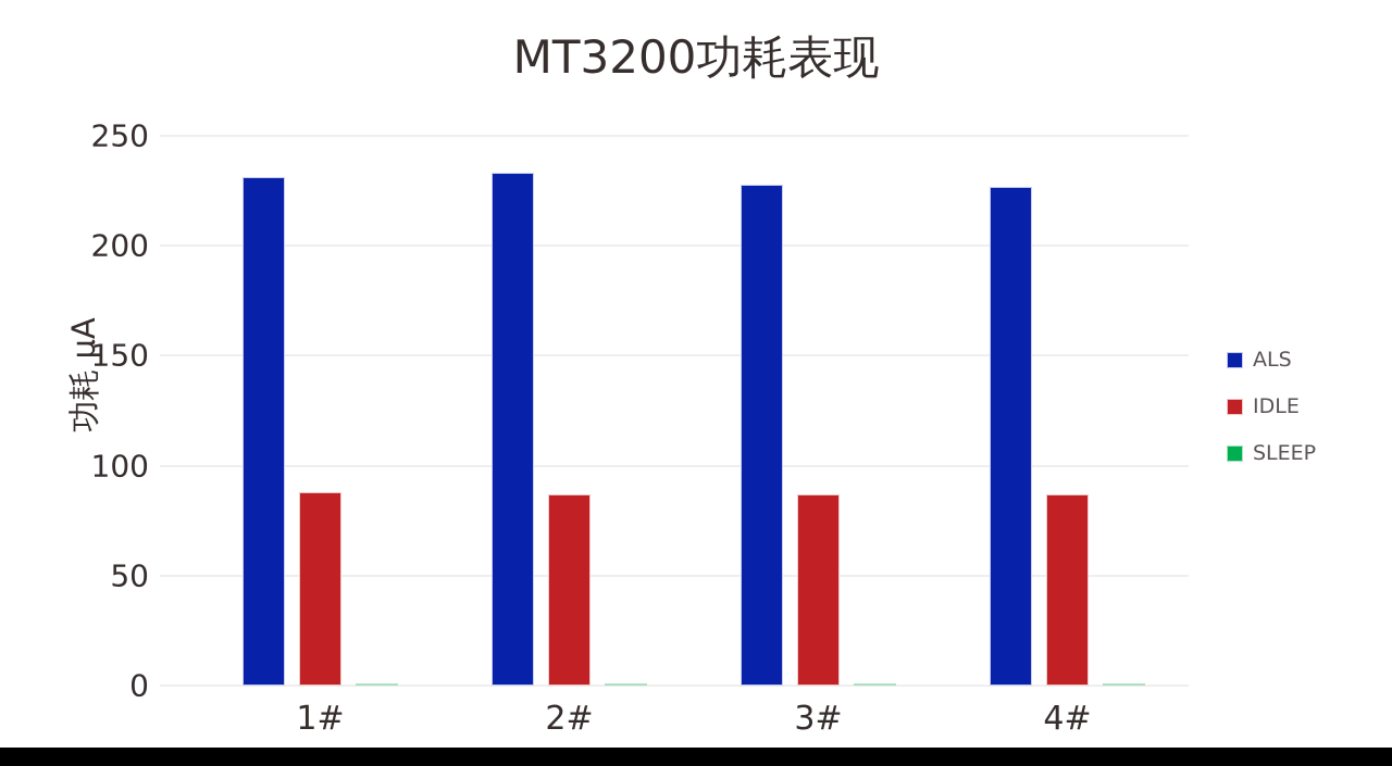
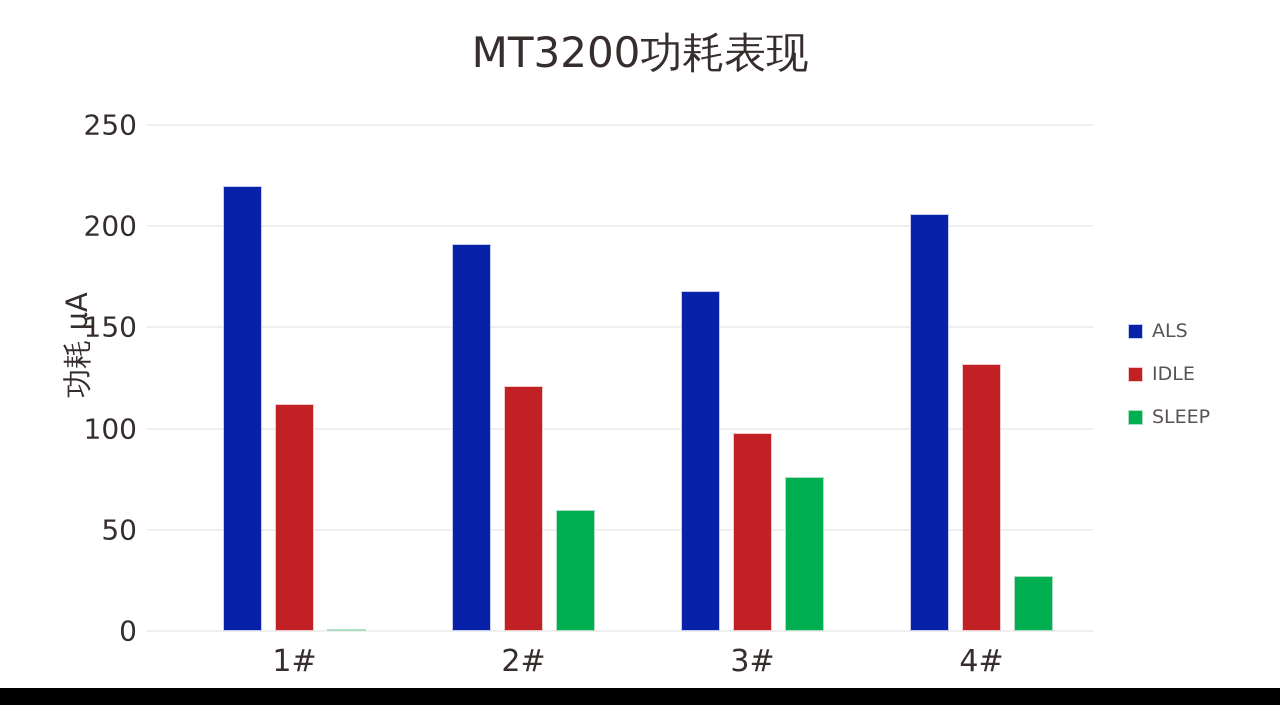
ALS/1#: 231 -> 220
IDLE/1#: 88 -> 112
ALS/2#: 233 -> 191
IDLE/2#: 87 -> 121
SLEEP/2#: 1 -> 60
ALS/3#: 228 -> 168
IDLE/3#: 87 -> 98
SLEEP/3#: 1 -> 76
ALS/4#: 227 -> 206
IDLE/4#: 87 -> 132
SLEEP/4#: 1 -> 27
